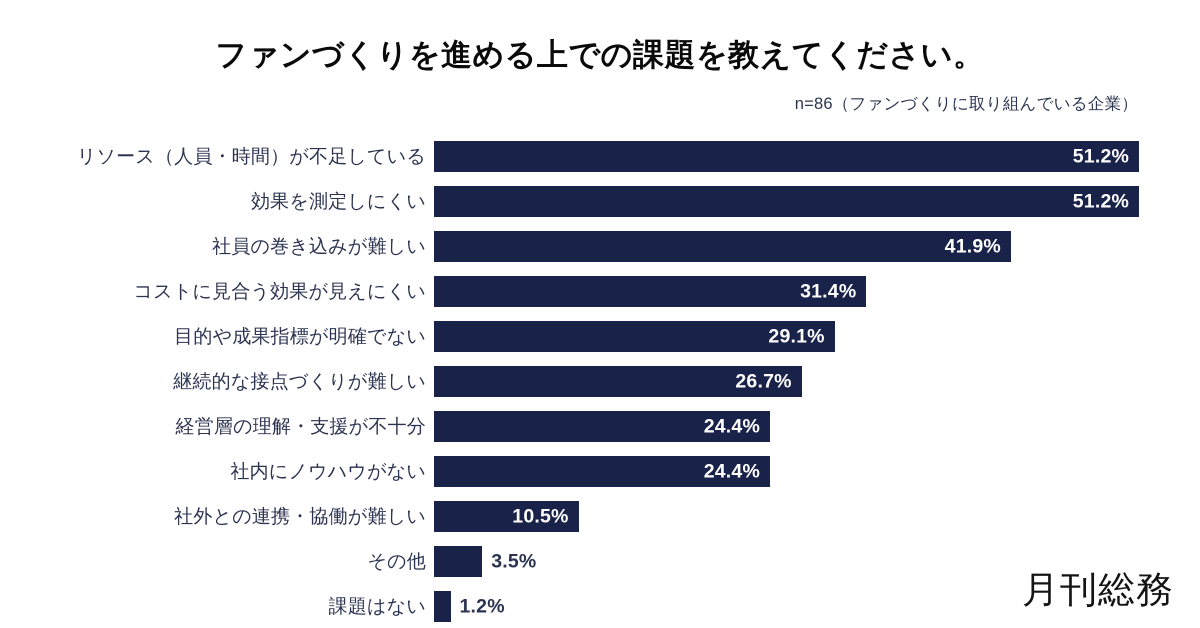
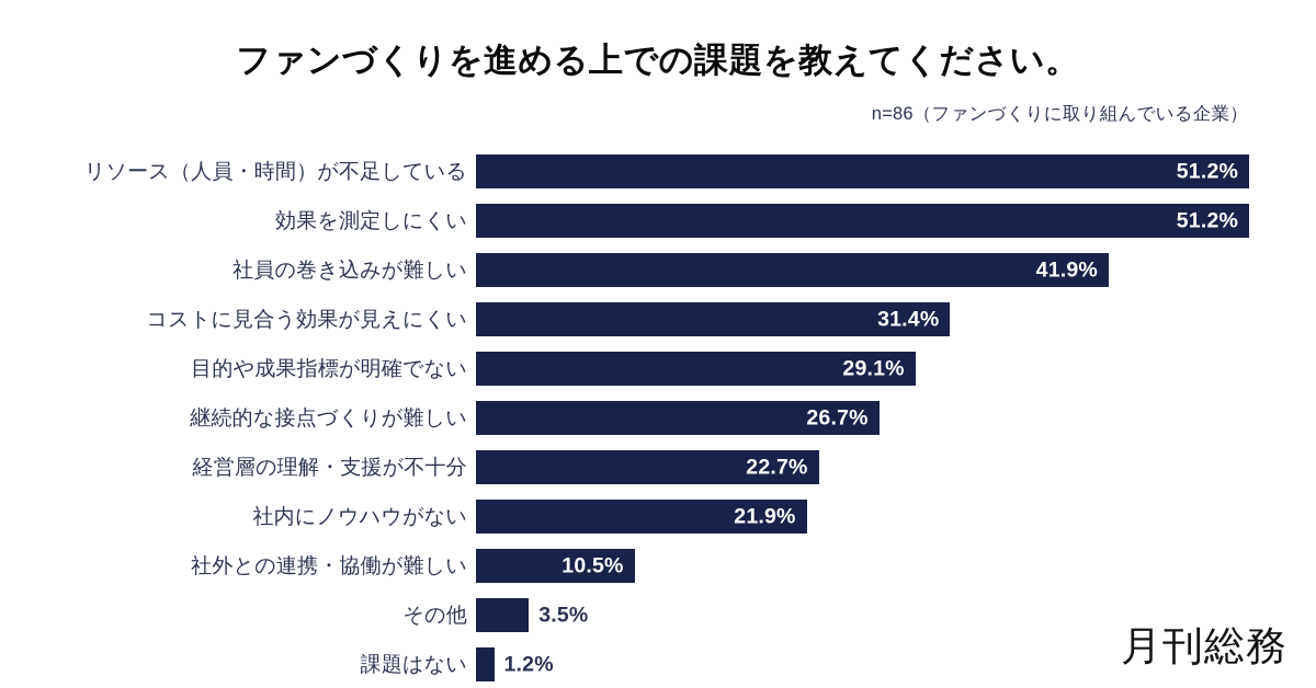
経営層の理解・支援が不十分: 24.4% -> 22.7%
社内にノウハウがない: 24.4% -> 21.9%
